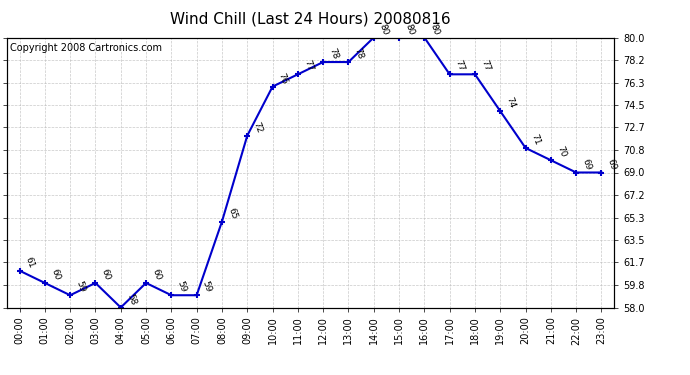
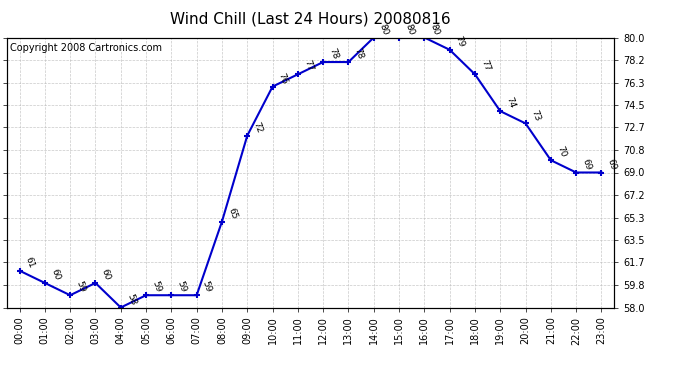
05:00: 60 -> 59
17:00: 77 -> 79
20:00: 71 -> 73
